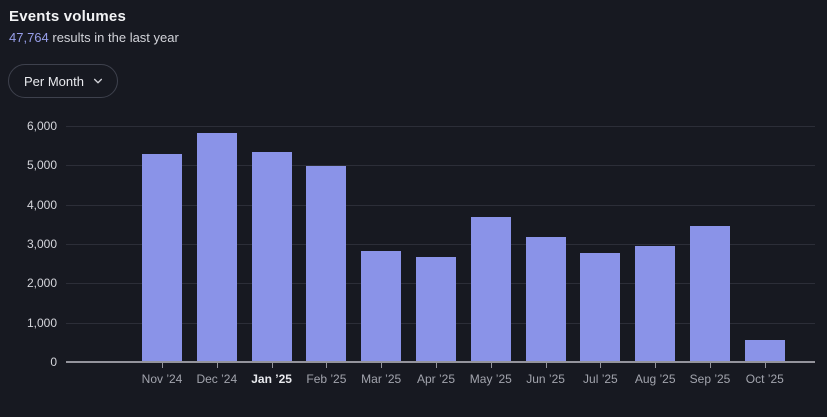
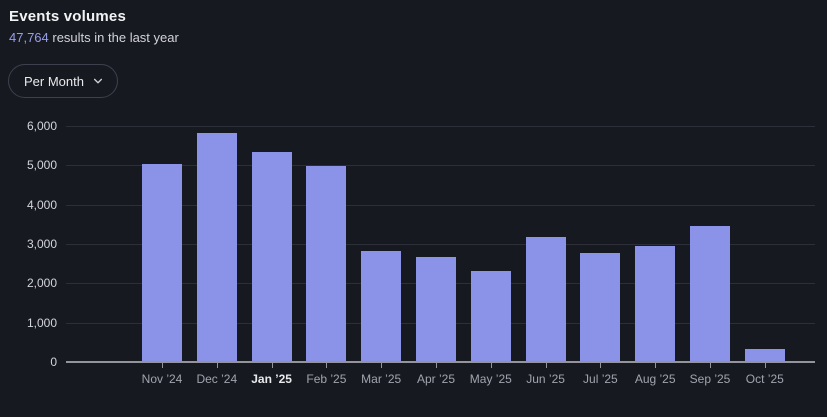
Nov ’24: 5300 -> 5000
May ’25: 3700 -> 2300
Oct ’25: 500 -> 300
